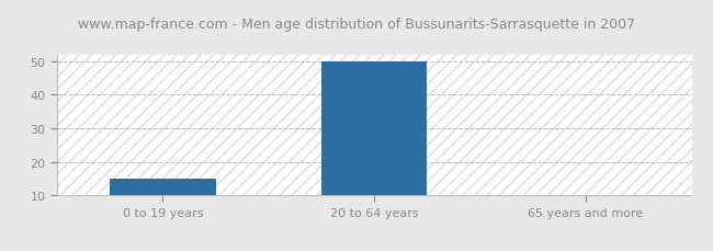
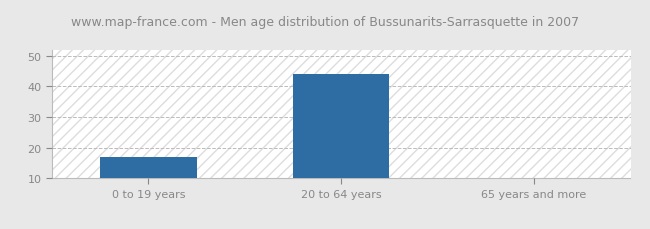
0 to 19 years: 15 -> 17
20 to 64 years: 50 -> 44
